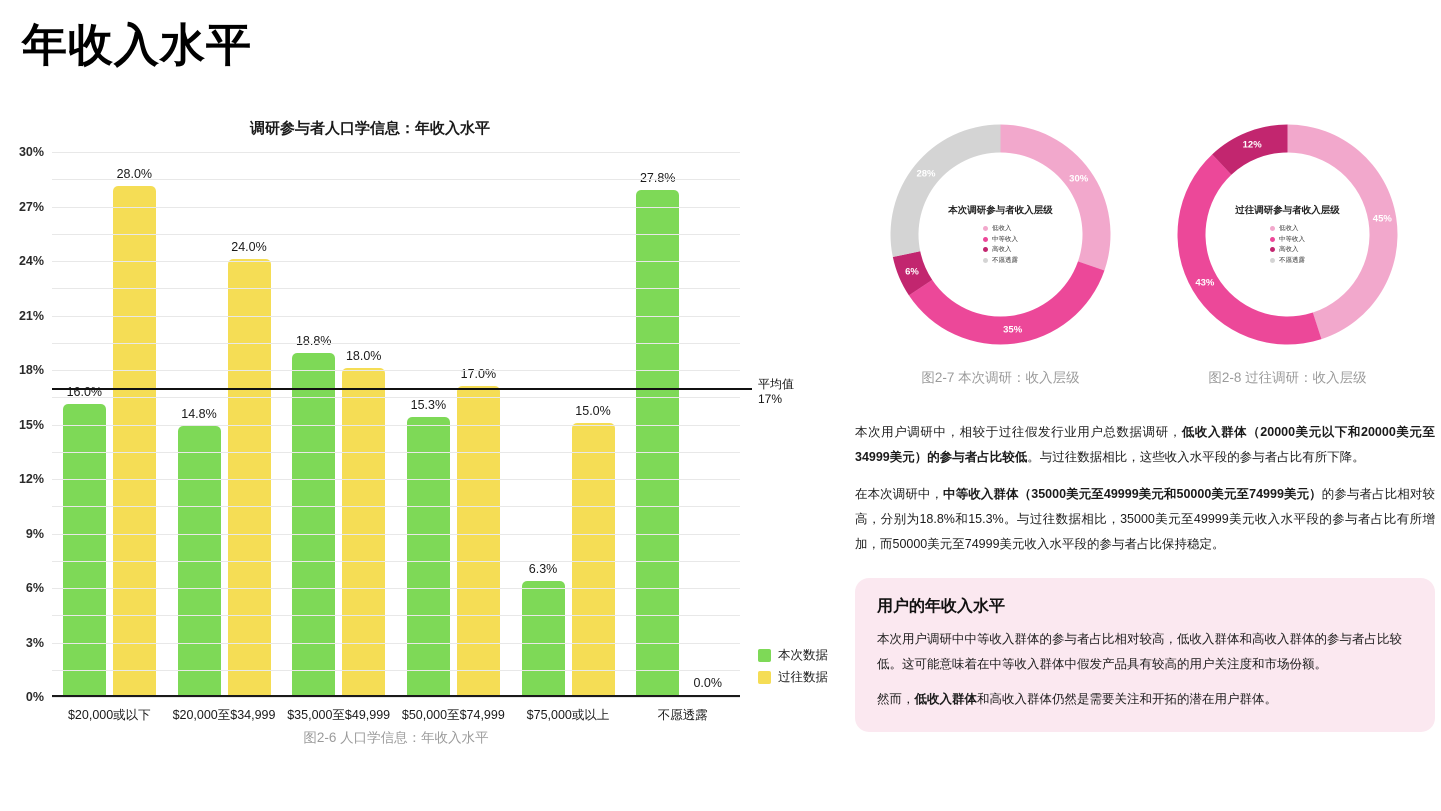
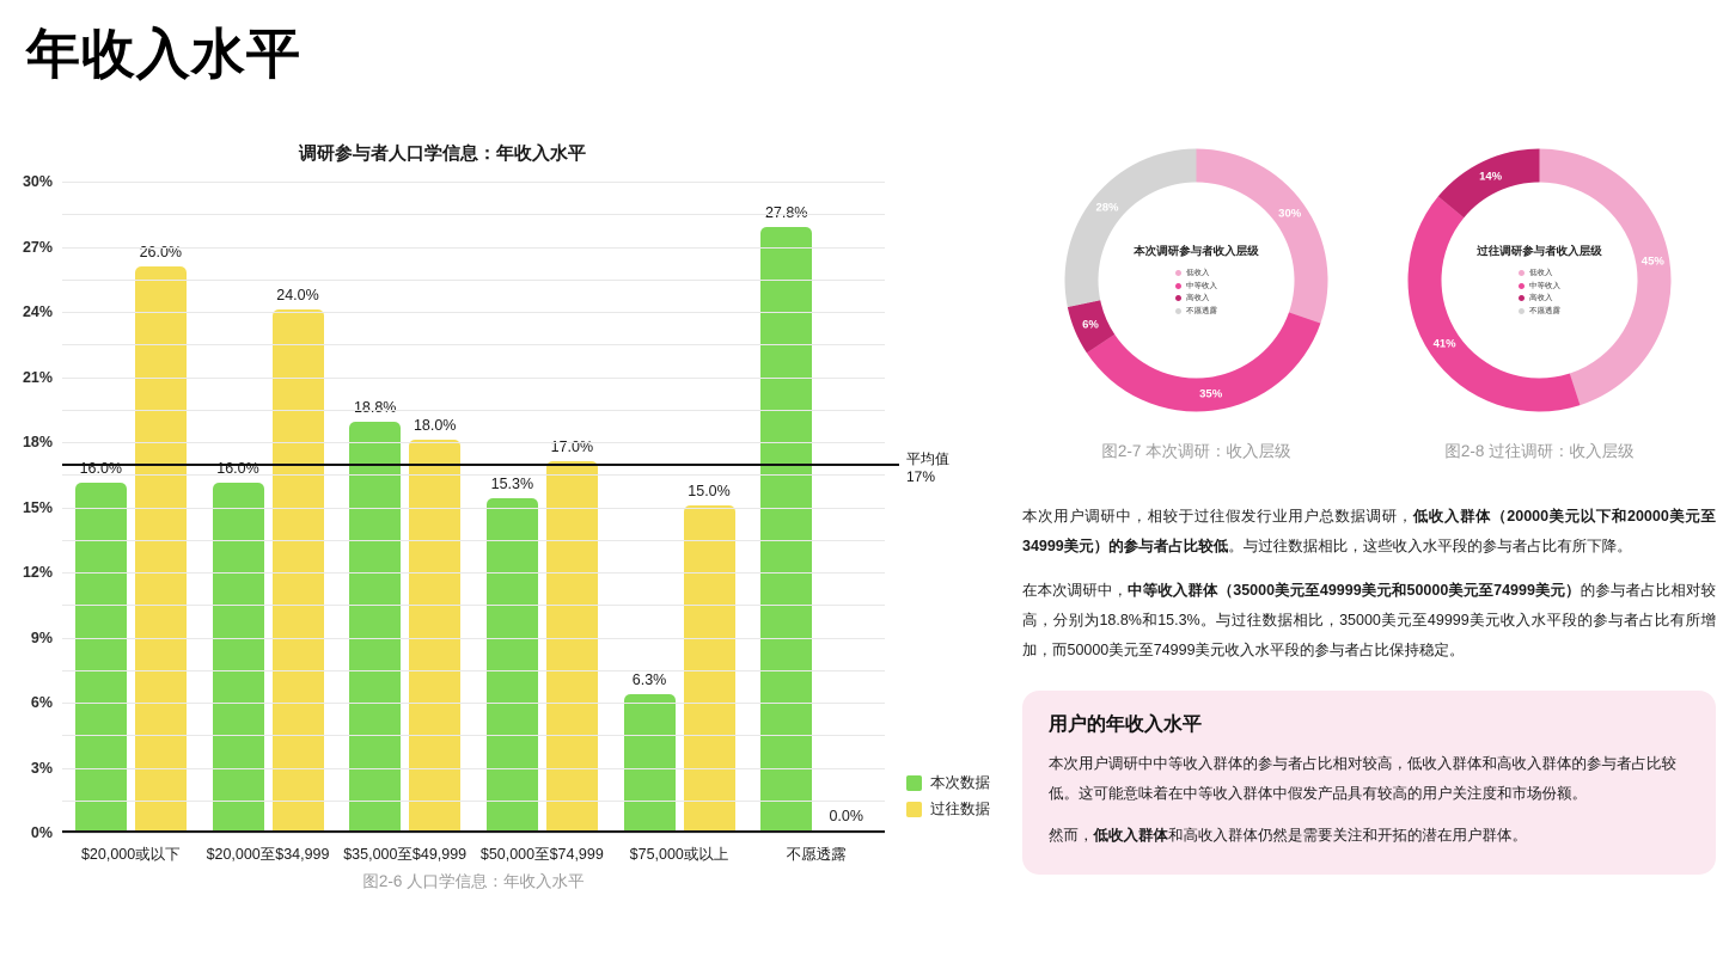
调研参与者人口学信息：年收入水平/过往数据/$20,000或以下: 28.0% -> 26.0%
调研参与者人口学信息：年收入水平/本次数据/$20,000至$34,999: 14.8% -> 16.0%
过往调研参与者收入层级/中等收入: 43% -> 41%
过往调研参与者收入层级/高收入: 12% -> 14%
